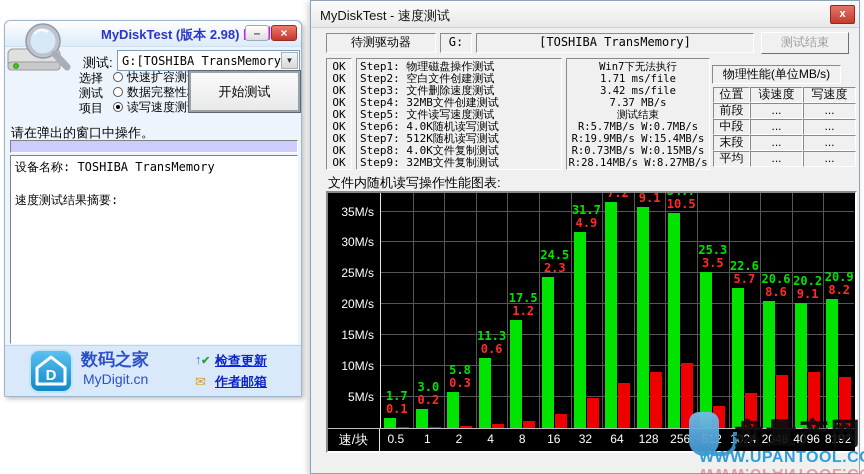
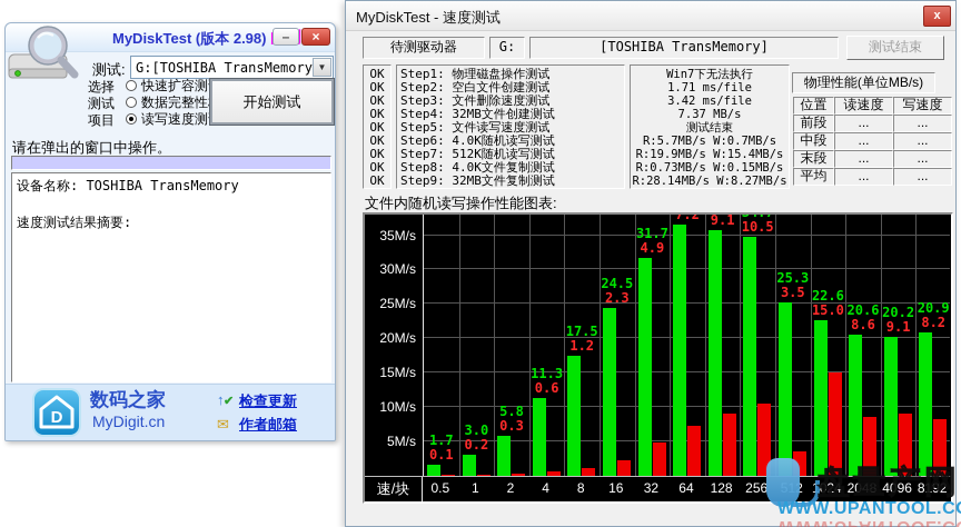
写速度/1024: 5.7 -> 15.0
